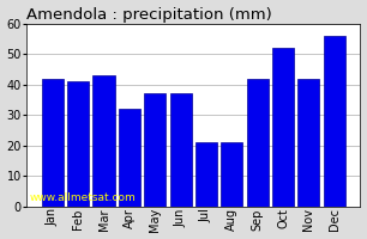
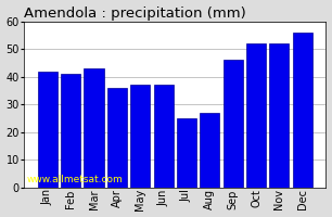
Apr: 32 -> 36
Jul: 21 -> 25
Aug: 21 -> 27
Sep: 42 -> 46
Nov: 42 -> 52
